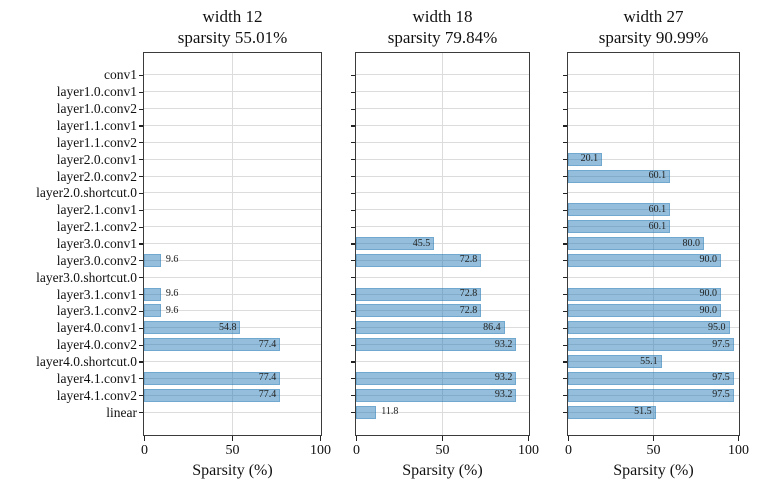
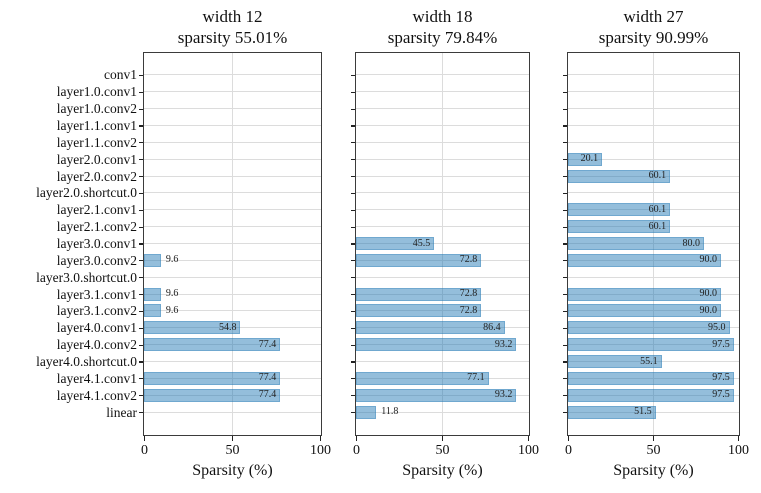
width 18/layer4.1.conv1: 93.2 -> 77.1
